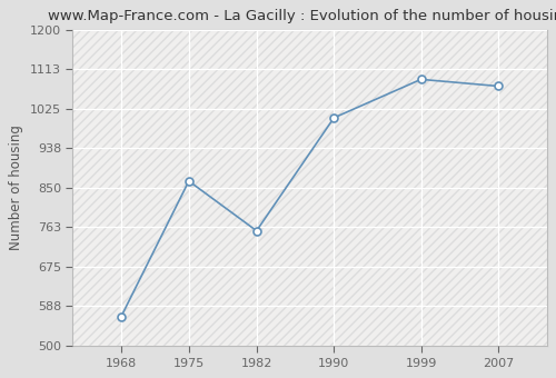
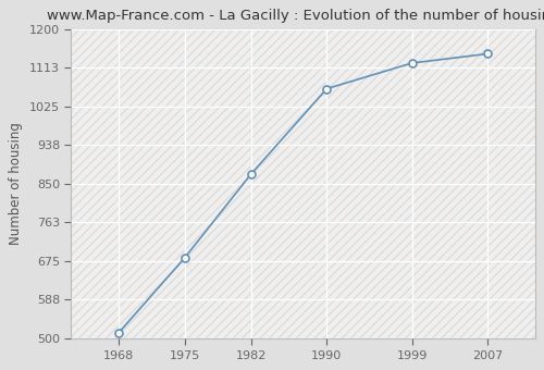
1968: 565 -> 513
1975: 865 -> 683
1982: 755 -> 872
1990: 1005 -> 1065
1999: 1090 -> 1123
2007: 1075 -> 1144
